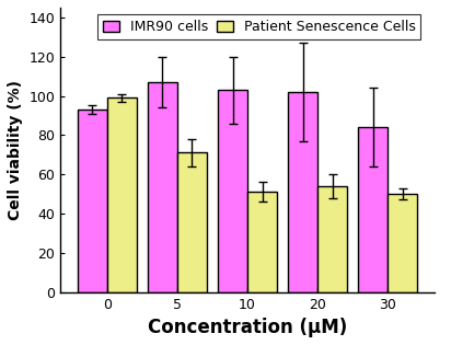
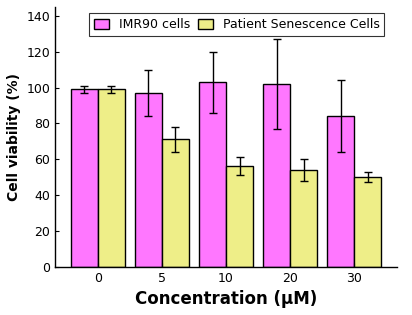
IMR90 cells/0: 93 -> 99
IMR90 cells/5: 107 -> 97
Patient Senescence Cells/10: 51 -> 56
